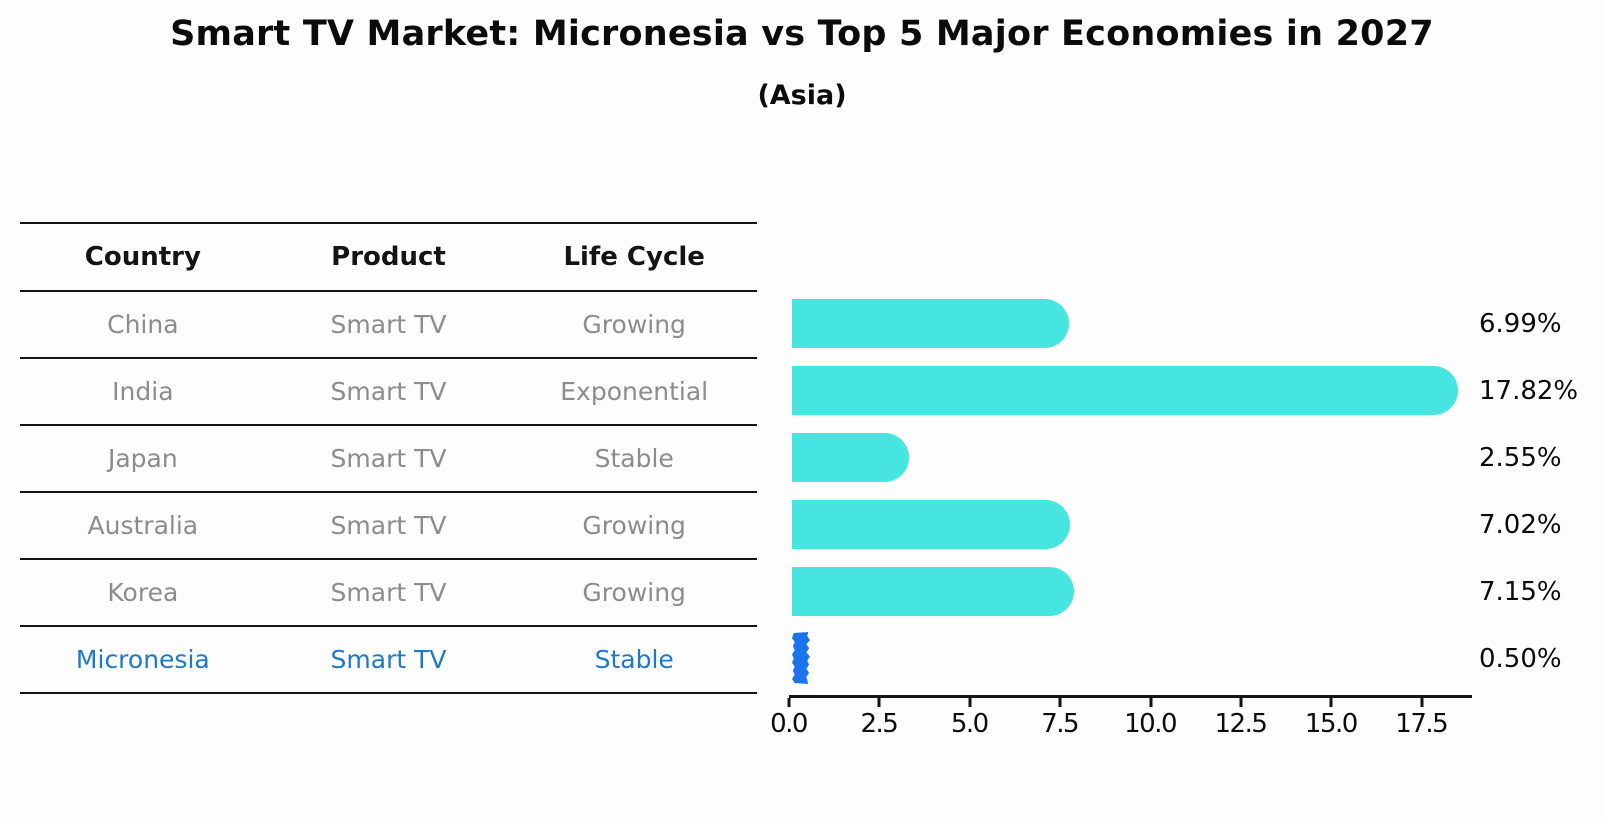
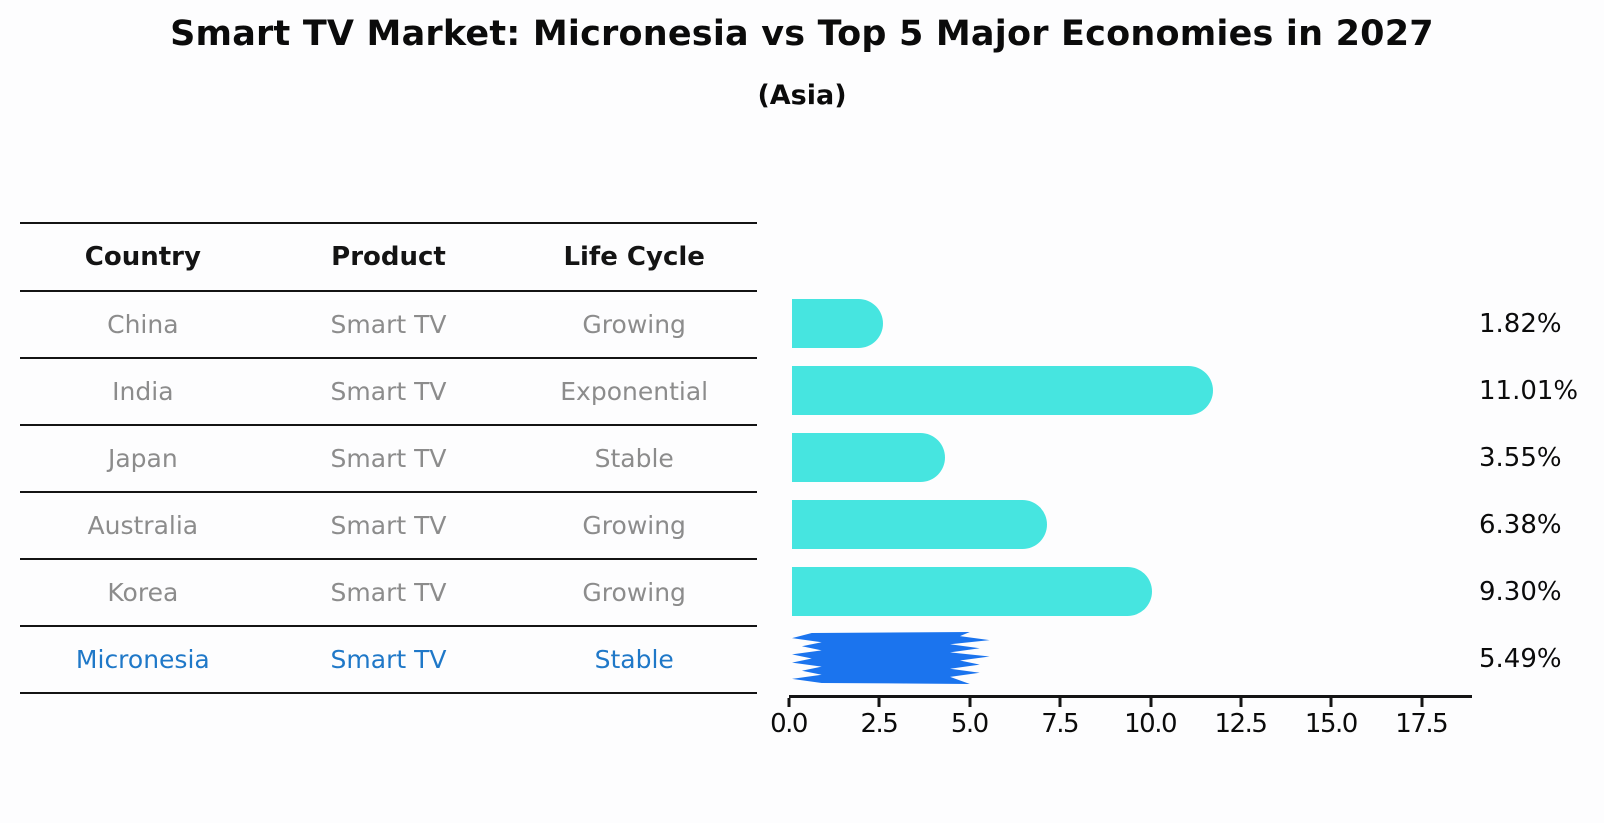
China: 6.99% -> 1.82%
India: 17.82% -> 11.01%
Japan: 2.55% -> 3.55%
Australia: 7.02% -> 6.38%
Korea: 7.15% -> 9.30%
Micronesia: 0.50% -> 5.49%
